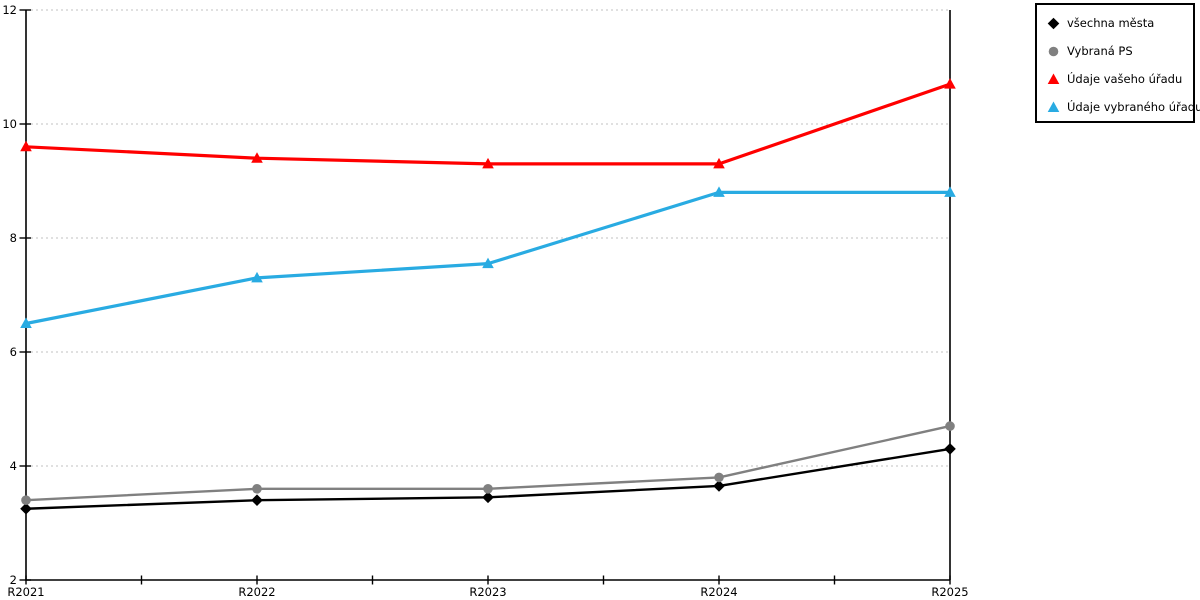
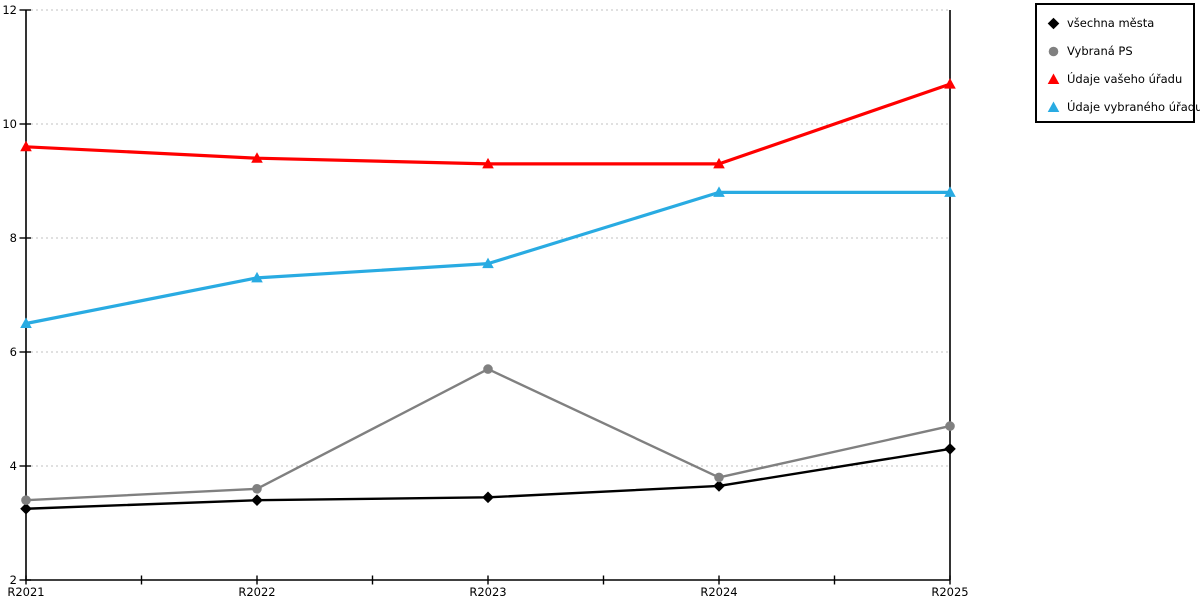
Vybraná PS/R2023: 3.6 -> 5.7
